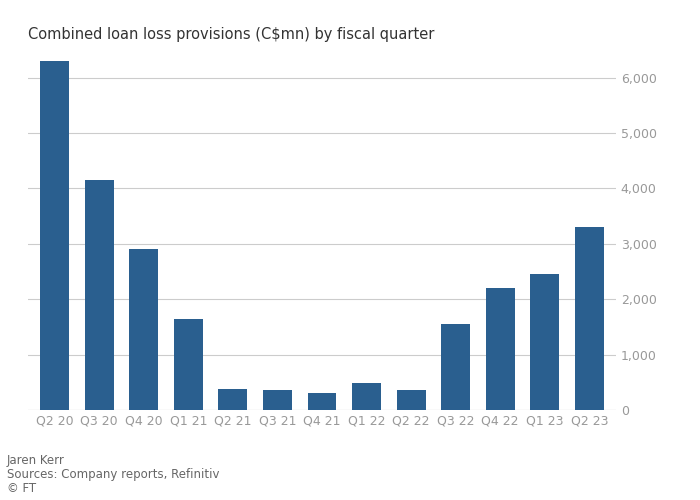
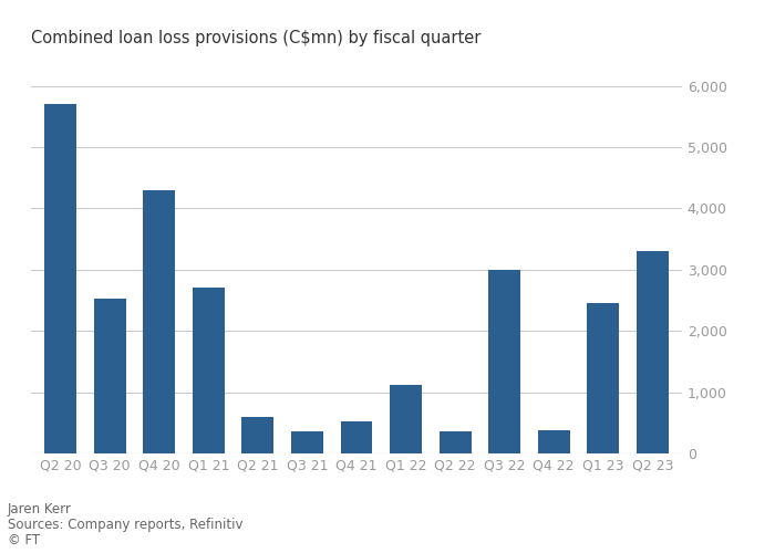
Q2 20: 6,300 -> 5,700
Q3 20: 4,150 -> 2,520
Q4 20: 2,900 -> 4,300
Q1 21: 1,650 -> 2,700
Q2 21: 380 -> 600
Q4 21: 310 -> 520
Q1 22: 480 -> 1,120
Q3 22: 1,550 -> 3,000
Q4 22: 2,200 -> 380
